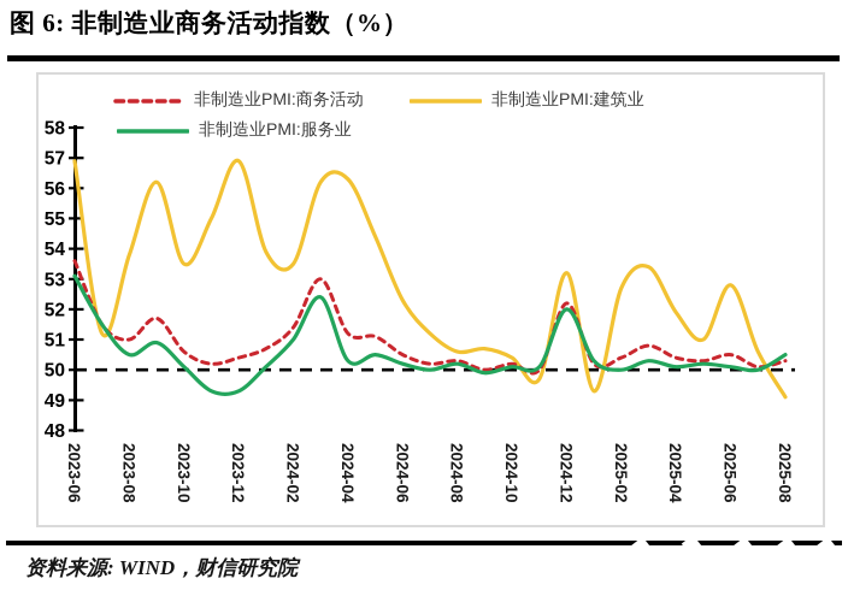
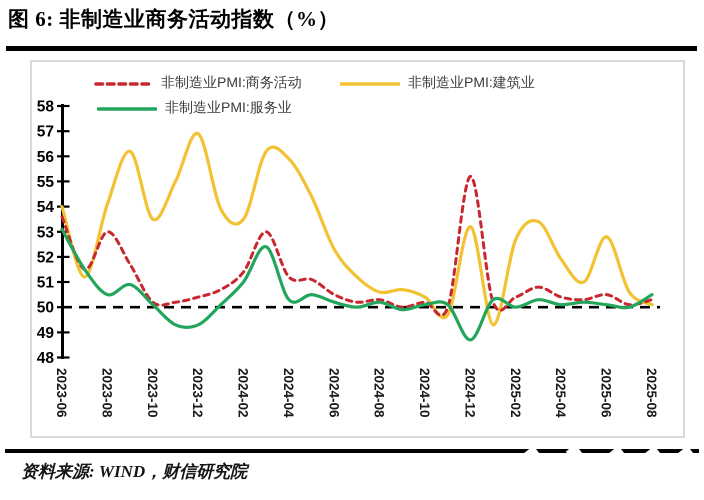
非制造业PMI:建筑业/2023-06: 56.9 -> 54.0
非制造业PMI:商务活动/2023-08: 51.0 -> 53.0
非制造业PMI:建筑业/2023-08: 53.8 -> 54.1
非制造业PMI:商务活动/2023-10: 50.6 -> 50.2
非制造业PMI:建筑业/2024-04: 56.3 -> 55.9
非制造业PMI:商务活动/2024-12: 52.2 -> 55.2
非制造业PMI:服务业/2024-12: 52.0 -> 48.7
非制造业PMI:建筑业/2025-08: 49.1 -> 50.1
